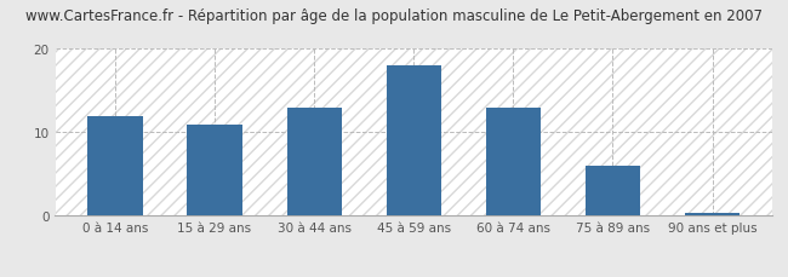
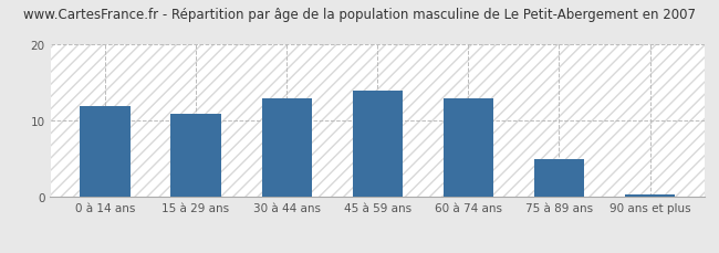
45 à 59 ans: 18.0 -> 14.0
75 à 89 ans: 6.0 -> 5.0
